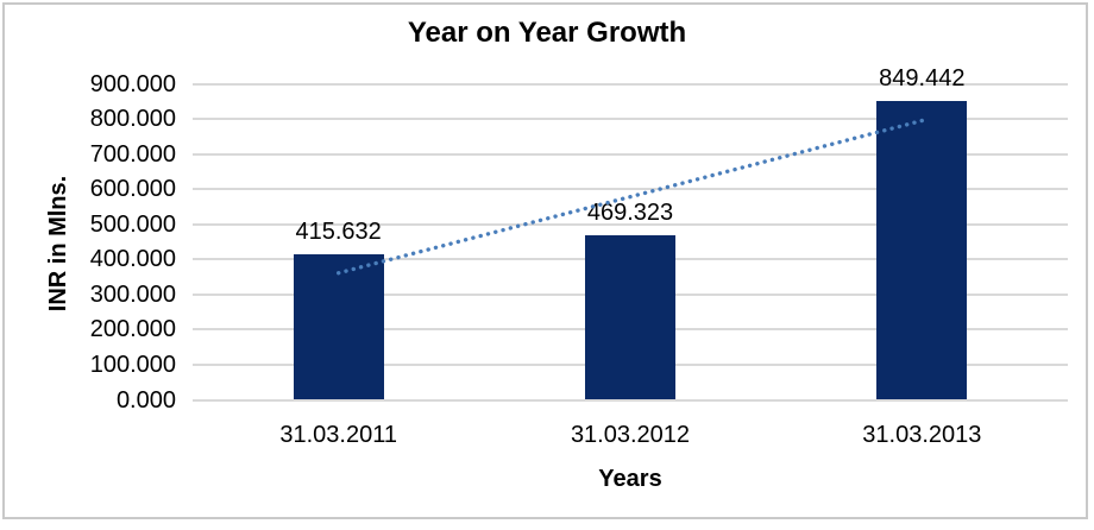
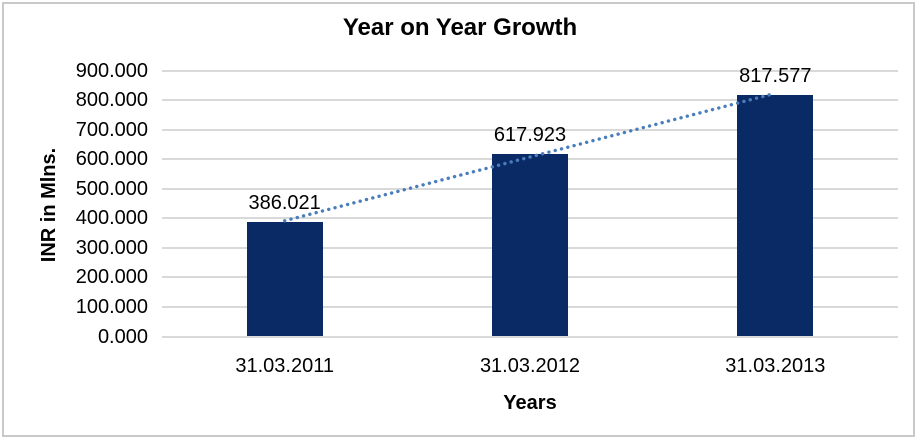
31.03.2011: 415.632 -> 386.021
31.03.2012: 469.323 -> 617.923
31.03.2013: 849.442 -> 817.577
